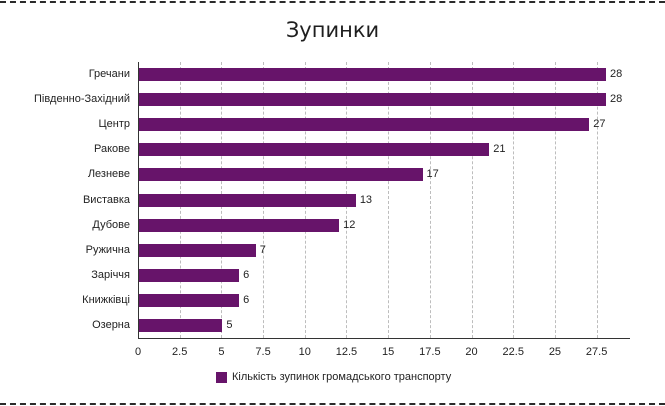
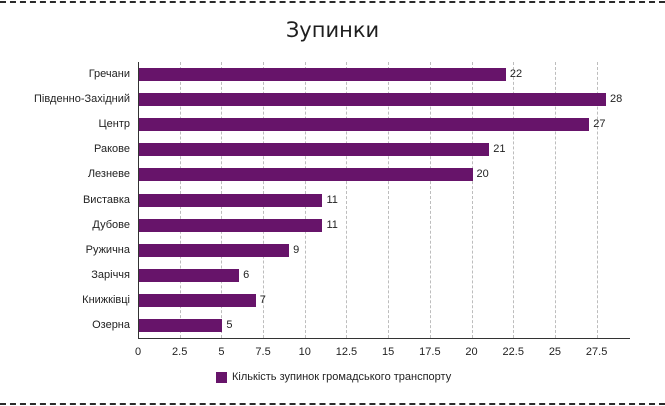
Гречани: 28 -> 22
Лезневе: 17 -> 20
Виставка: 13 -> 11
Дубове: 12 -> 11
Ружична: 7 -> 9
Книжківці: 6 -> 7
